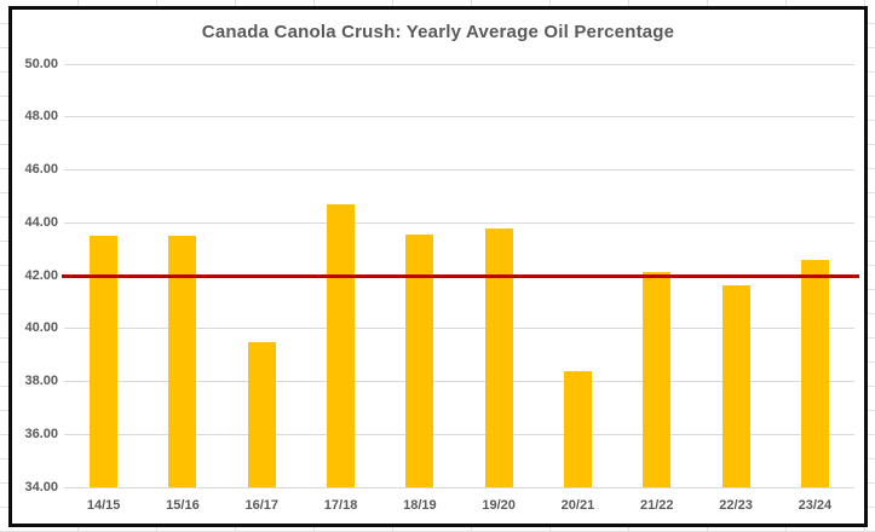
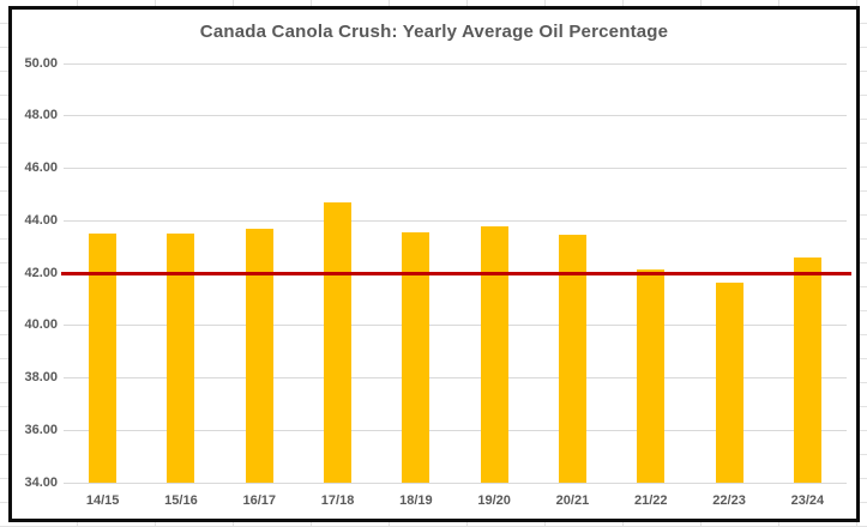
16/17: 39.5 -> 43.7
20/21: 38.4 -> 43.5
